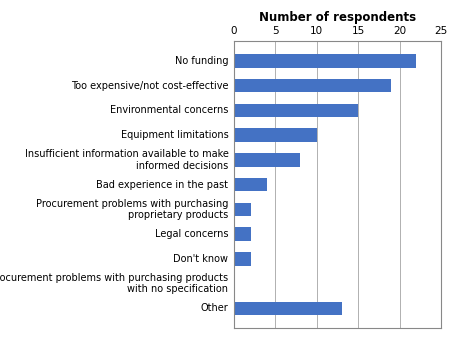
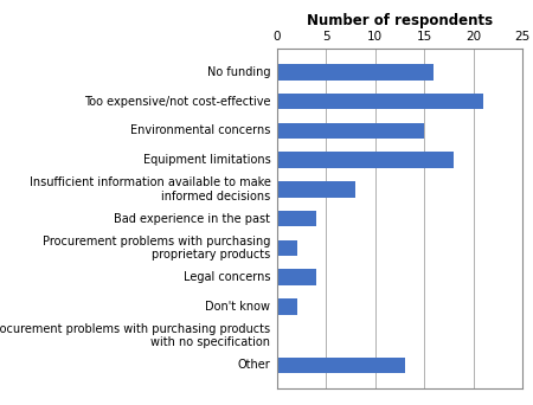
No funding: 22 -> 16
Too expensive/not cost-effective: 19 -> 21
Equipment limitations: 10 -> 18
Legal concerns: 2 -> 4
